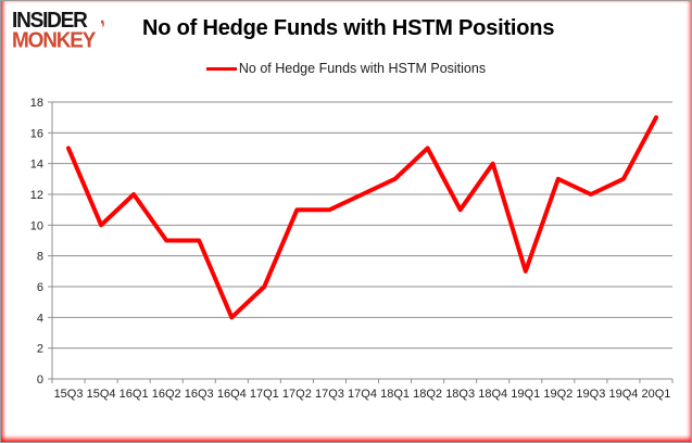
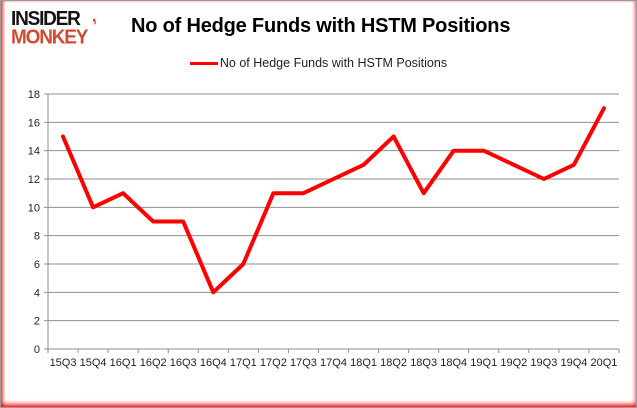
16Q1: 12 -> 11
19Q1: 7 -> 14
